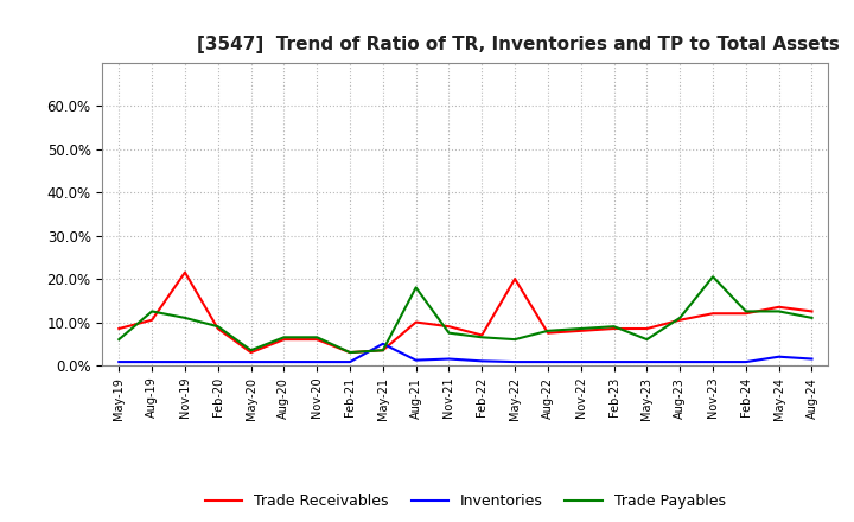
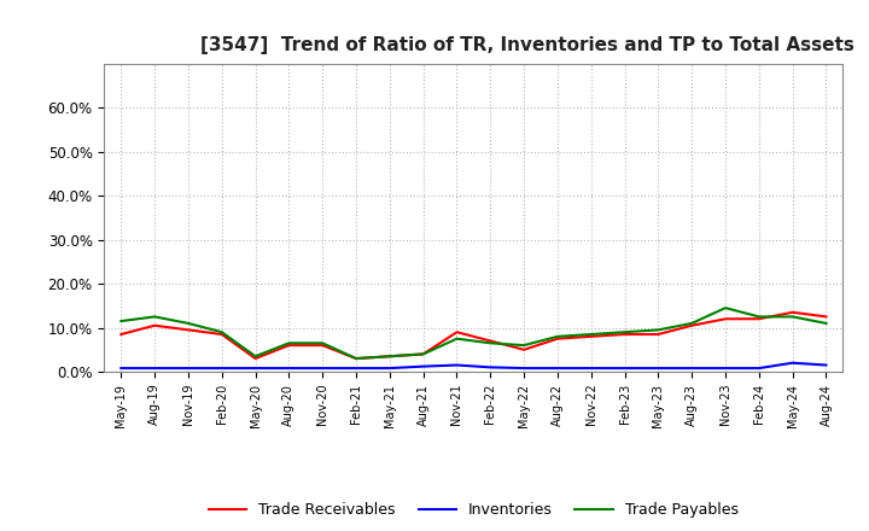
Trade Payables/May-19: 6.0% -> 11.5%
Trade Receivables/Nov-19: 21.5% -> 9.5%
Inventories/May-21: 5.0% -> 0.8%
Trade Receivables/Aug-21: 10.0% -> 4.0%
Trade Payables/Aug-21: 18.0% -> 4.0%
Trade Receivables/May-22: 20.0% -> 5.0%
Trade Payables/May-23: 6.0% -> 9.5%
Trade Payables/Nov-23: 20.5% -> 14.5%
